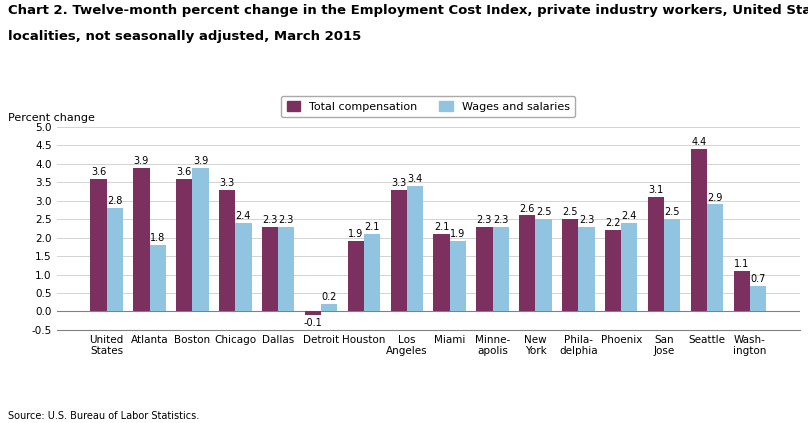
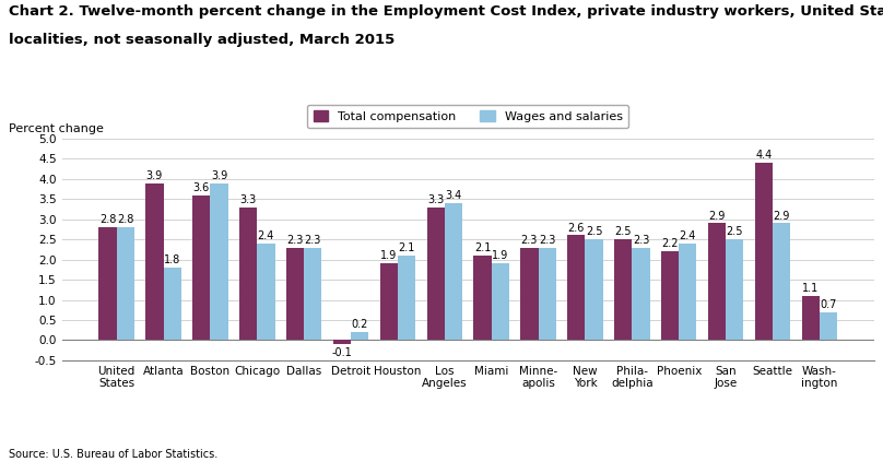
Total compensation/United States: 3.6 -> 2.8
Total compensation/San Jose: 3.1 -> 2.9
